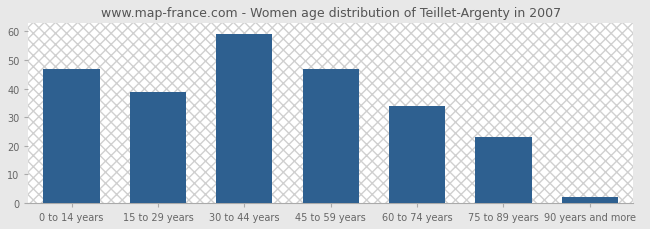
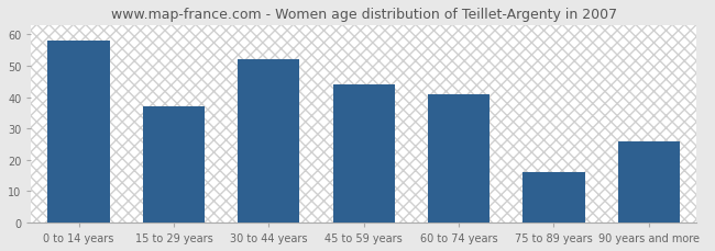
0 to 14 years: 47 -> 58
15 to 29 years: 39 -> 37
30 to 44 years: 59 -> 52
45 to 59 years: 47 -> 44
60 to 74 years: 34 -> 41
75 to 89 years: 23 -> 16
90 years and more: 2 -> 26
